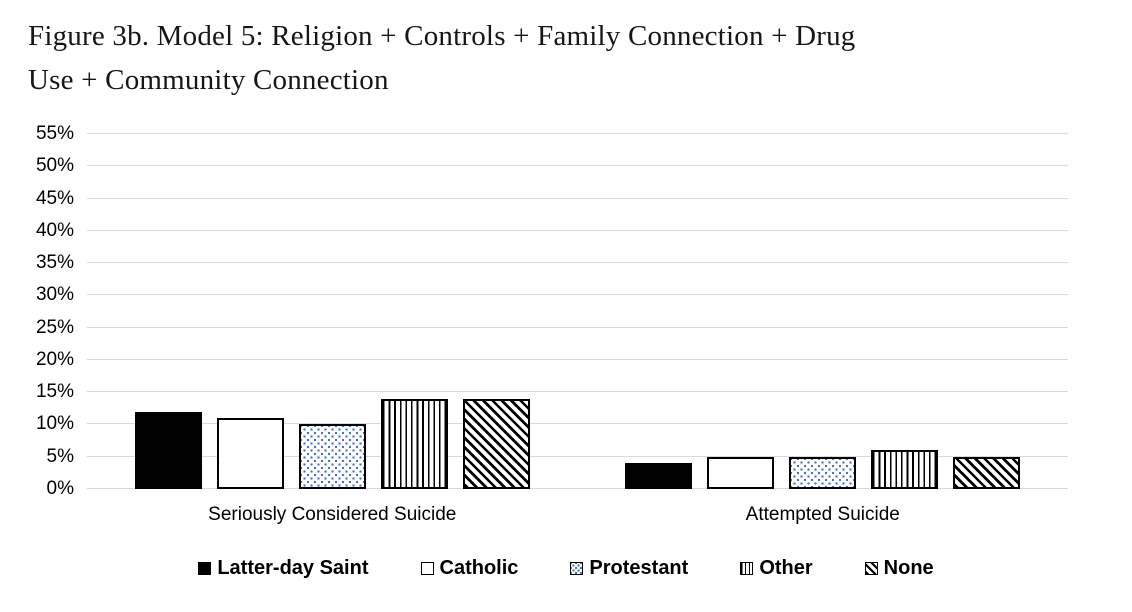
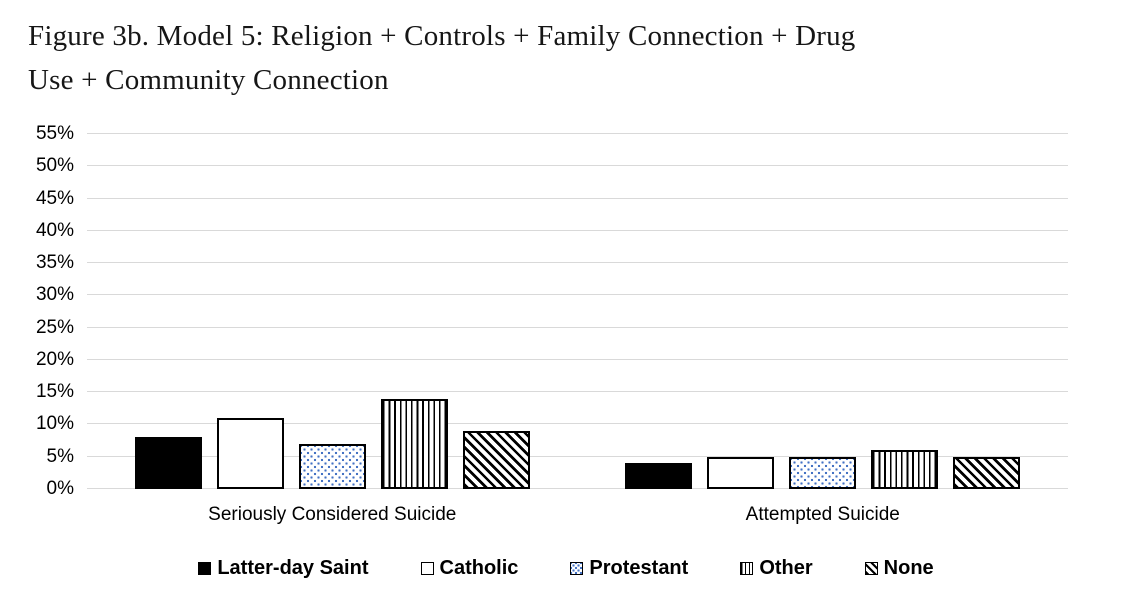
Latter-day Saint/Seriously Considered Suicide: 12% -> 8%
Protestant/Seriously Considered Suicide: 10% -> 7%
None/Seriously Considered Suicide: 14% -> 9%
